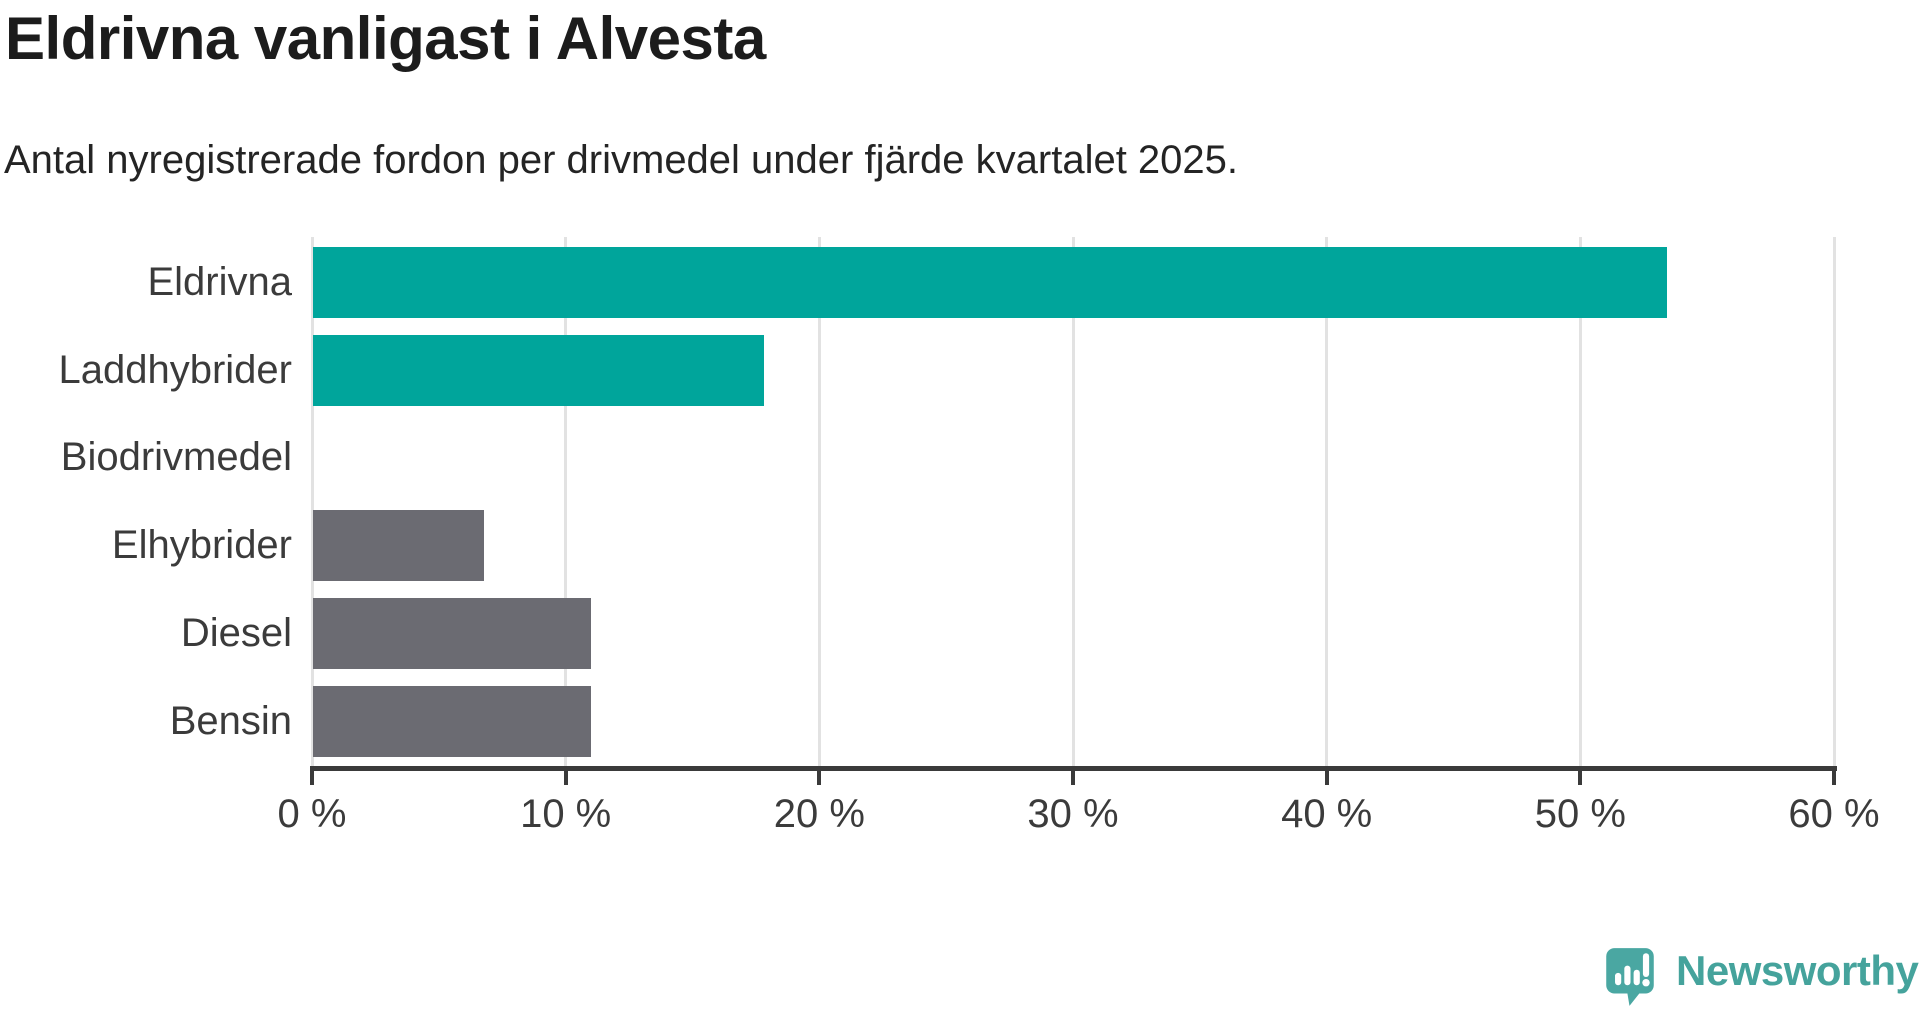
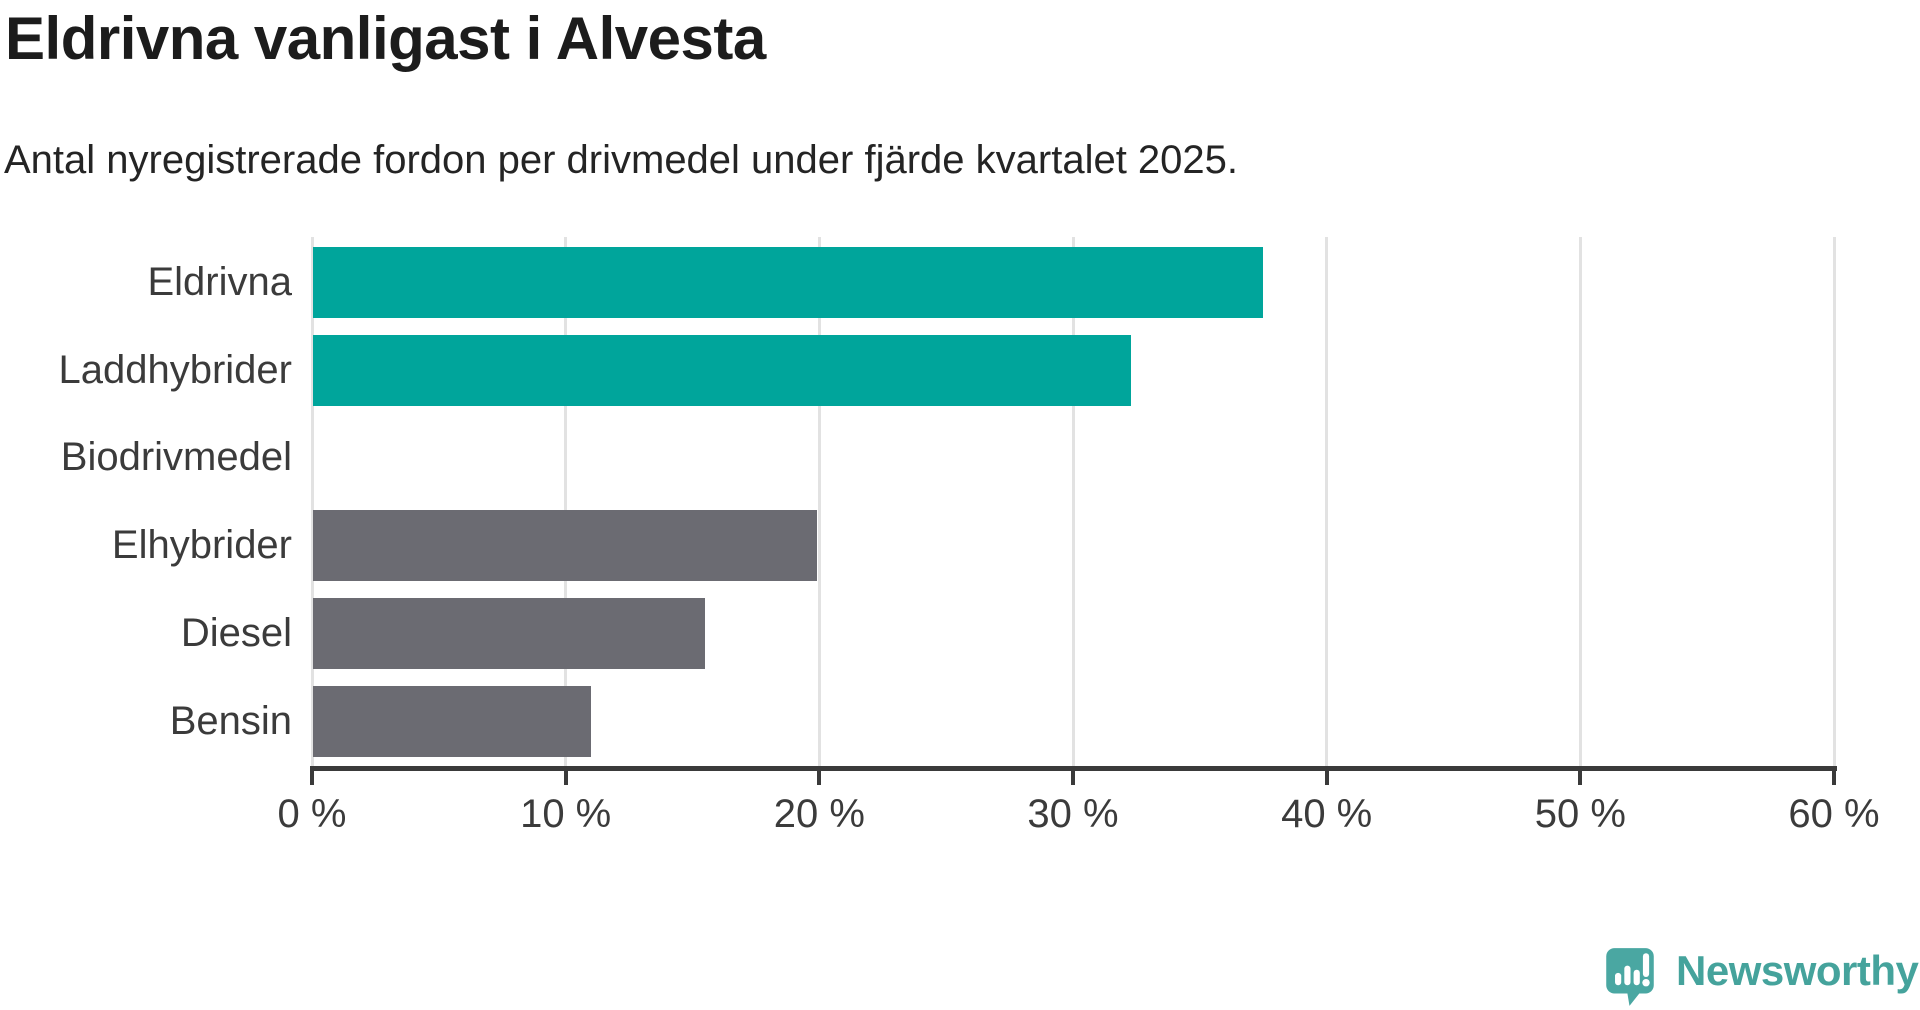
Eldrivna: 53.4% -> 37.5%
Laddhybrider: 17.8% -> 32.3%
Elhybrider: 6.8% -> 19.9%
Diesel: 11.0% -> 15.5%
